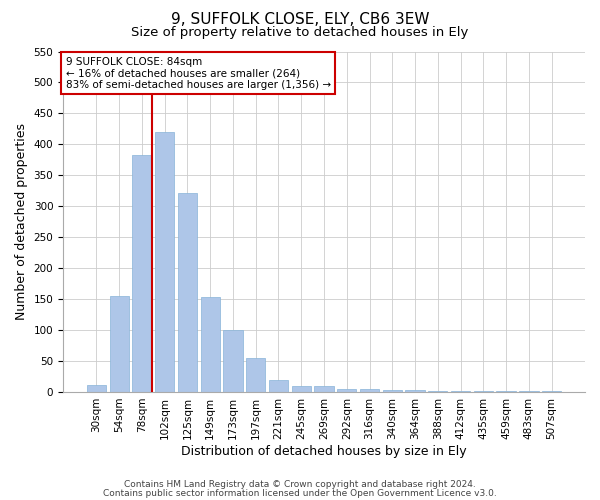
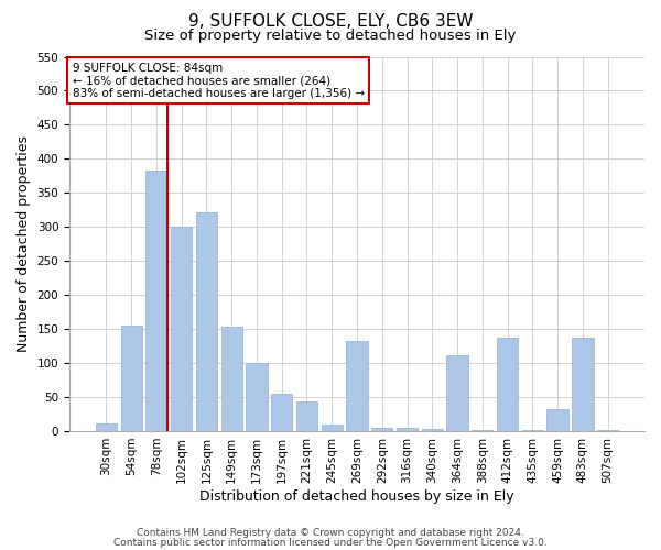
102sqm: 420 -> 300
221sqm: 20 -> 44
269sqm: 10 -> 132
364sqm: 3 -> 112
412sqm: 1 -> 138
459sqm: 1 -> 32
483sqm: 1 -> 138
